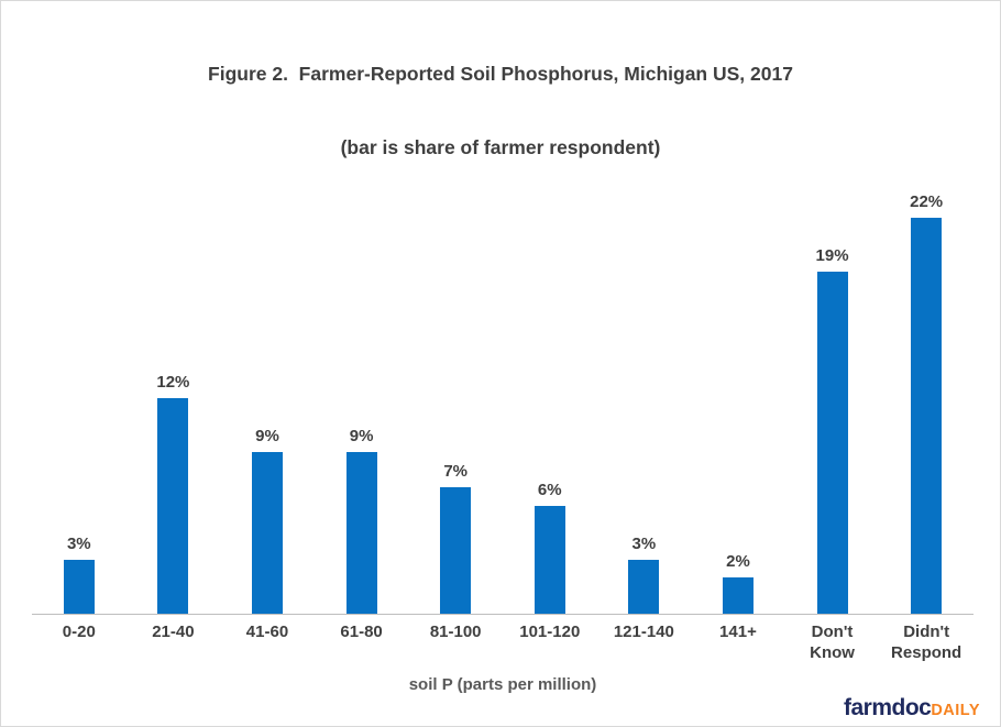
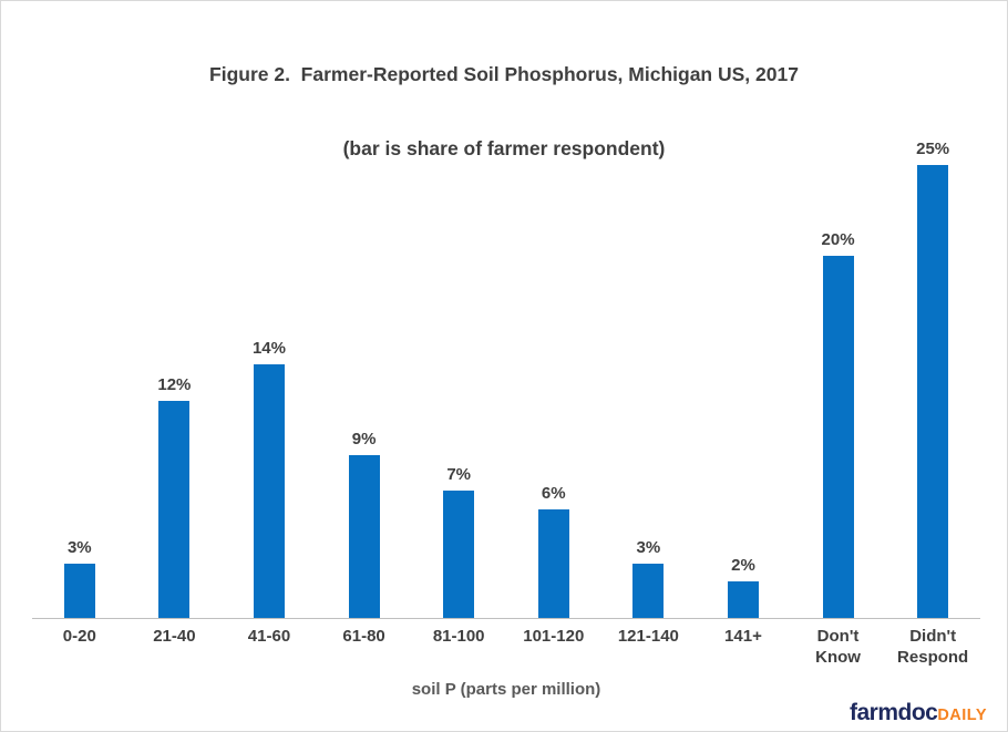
41-60: 9% -> 14%
Don't Know: 19% -> 20%
Didn't Respond: 22% -> 25%
